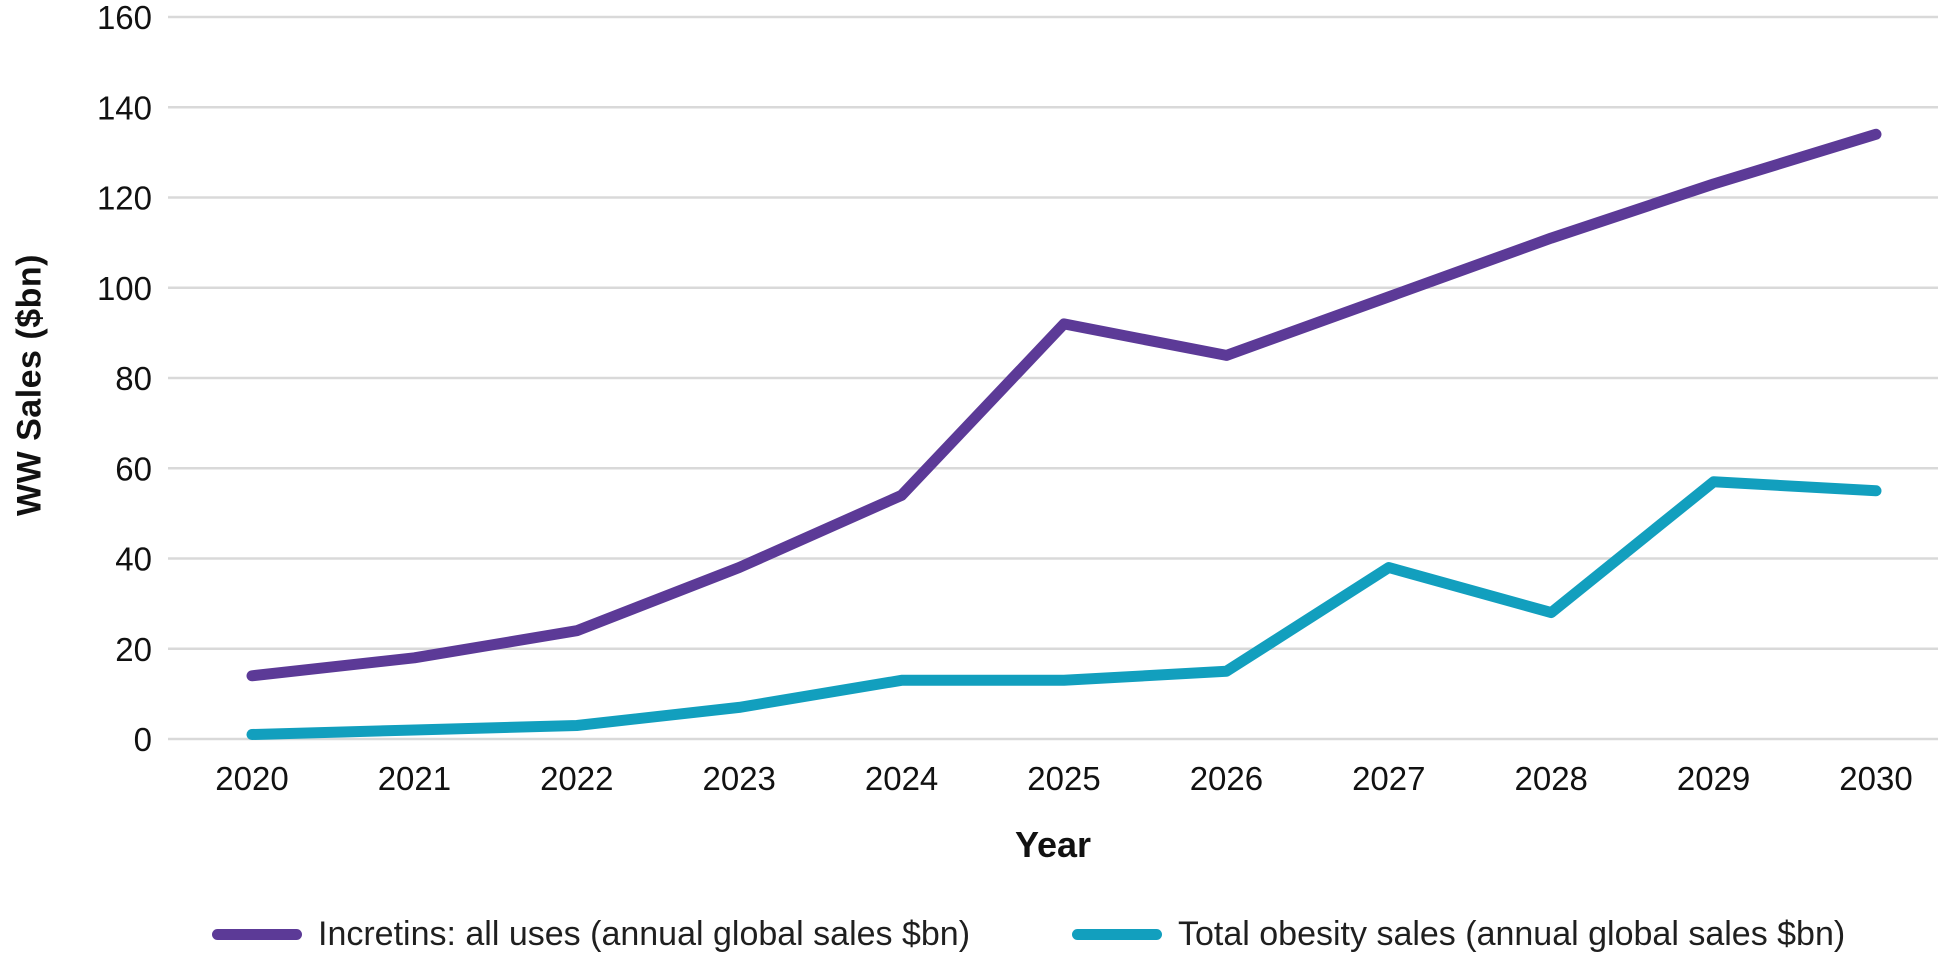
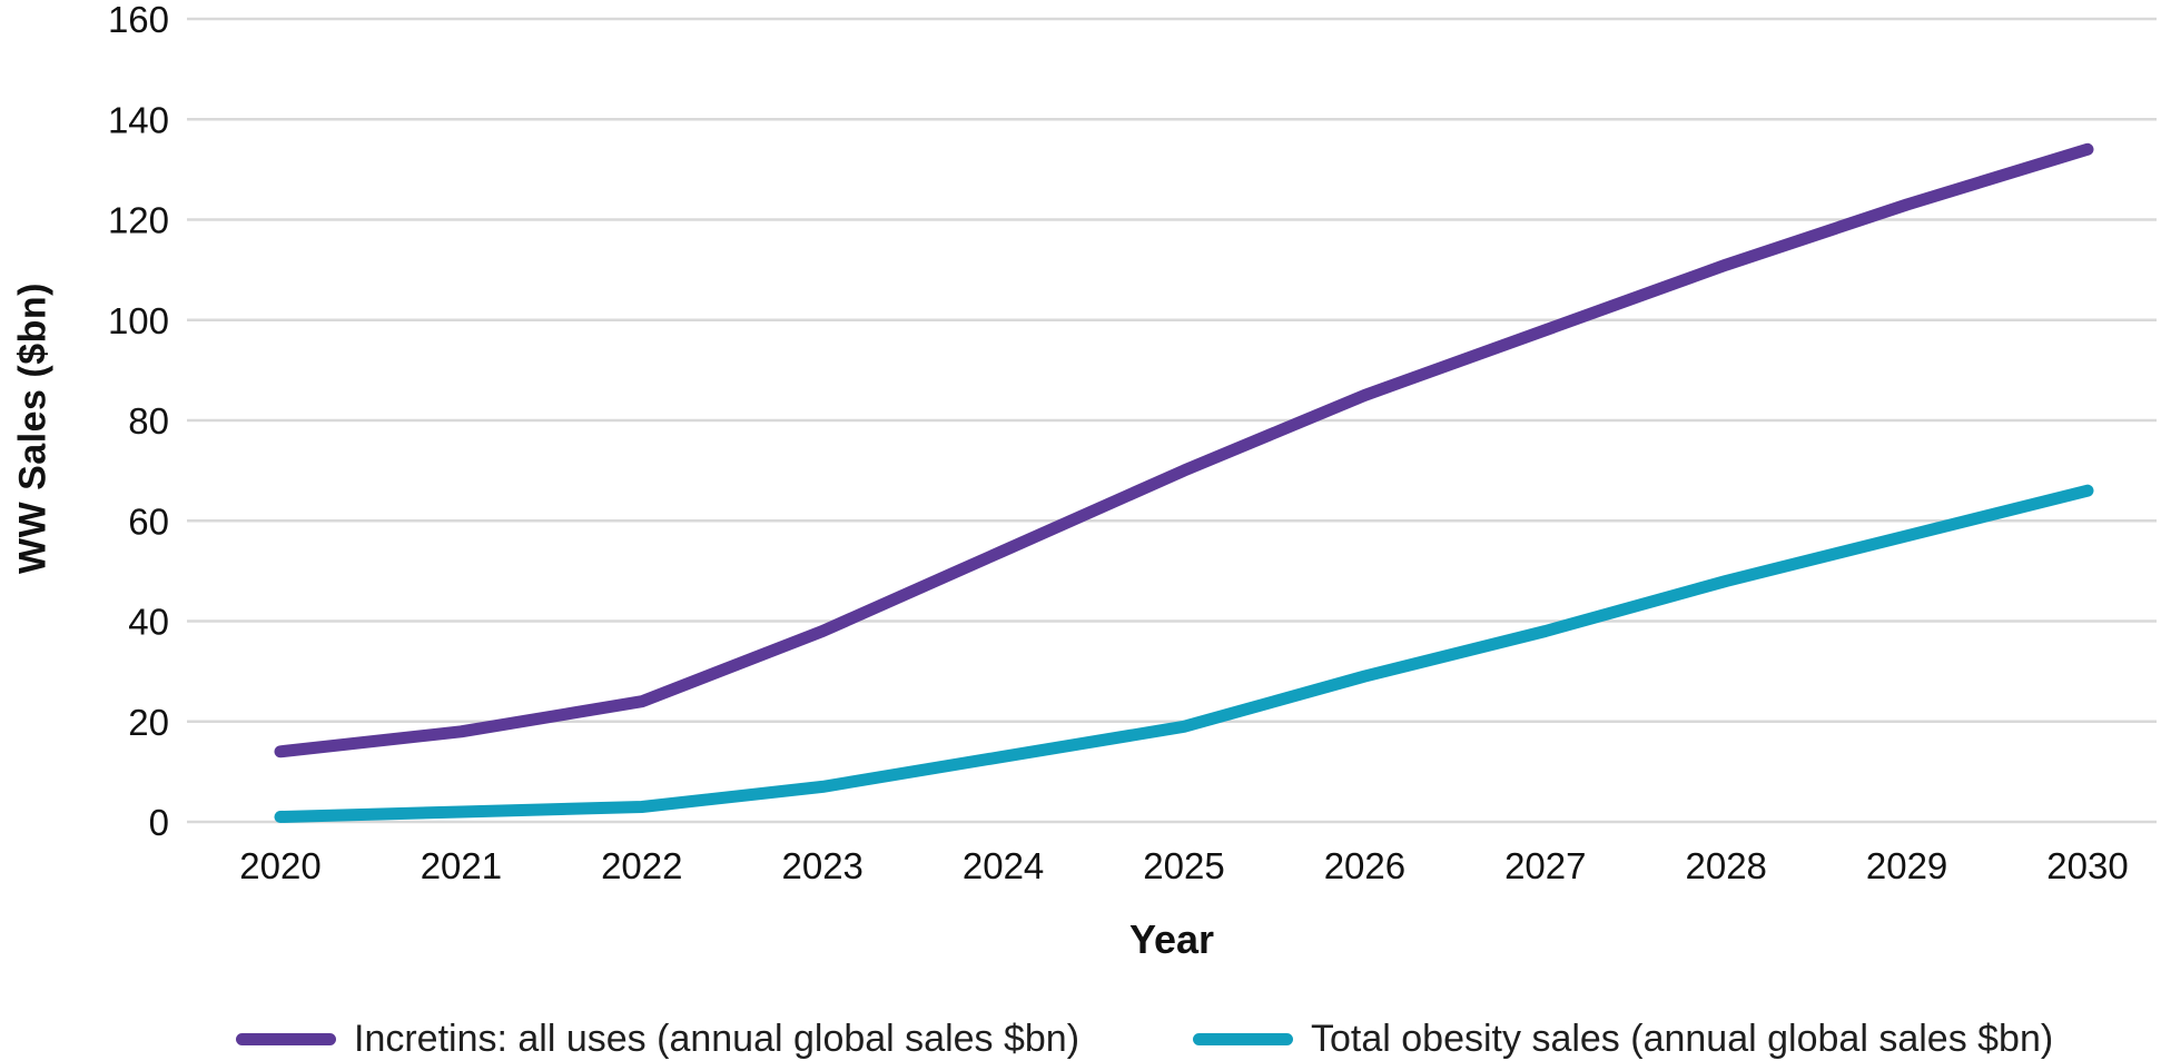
Incretins: all uses (annual global sales $bn)/2025: 92 -> 70
Total obesity sales (annual global sales $bn)/2025: 13 -> 19
Total obesity sales (annual global sales $bn)/2026: 15 -> 29
Total obesity sales (annual global sales $bn)/2028: 28 -> 48
Total obesity sales (annual global sales $bn)/2030: 55 -> 66
